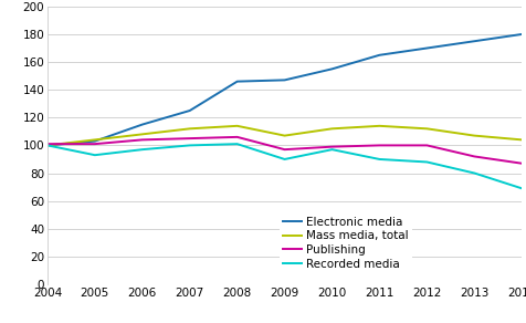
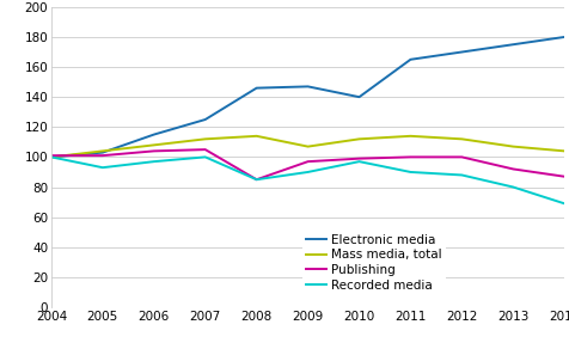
Publishing/2008: 106 -> 85
Recorded media/2008: 101 -> 85
Electronic media/2010: 155 -> 140
